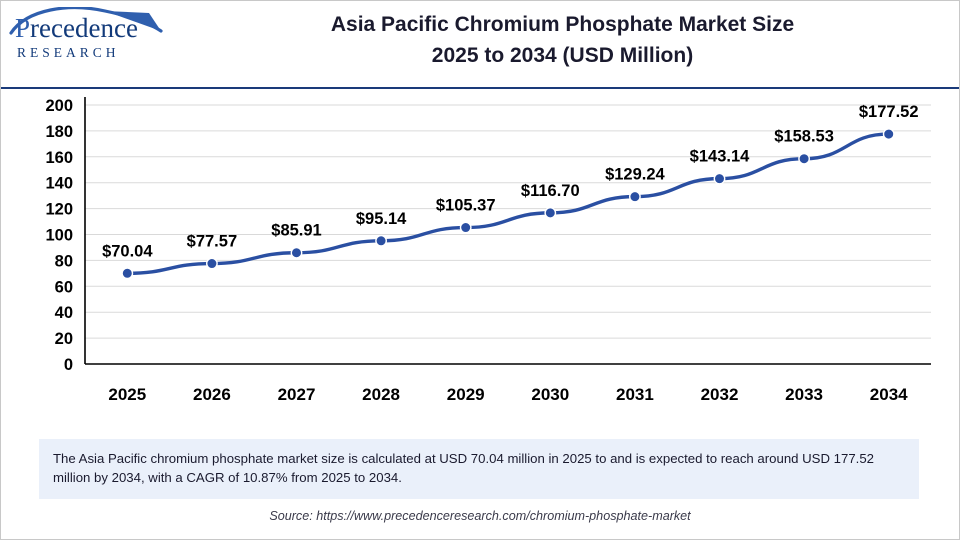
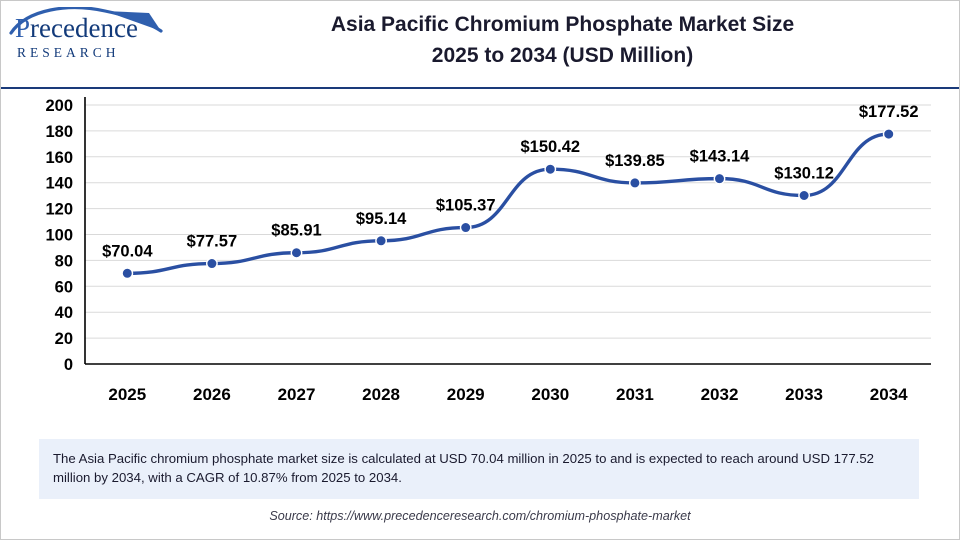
2030: $116.70 -> $150.42
2031: $129.24 -> $139.85
2033: $158.53 -> $130.12
